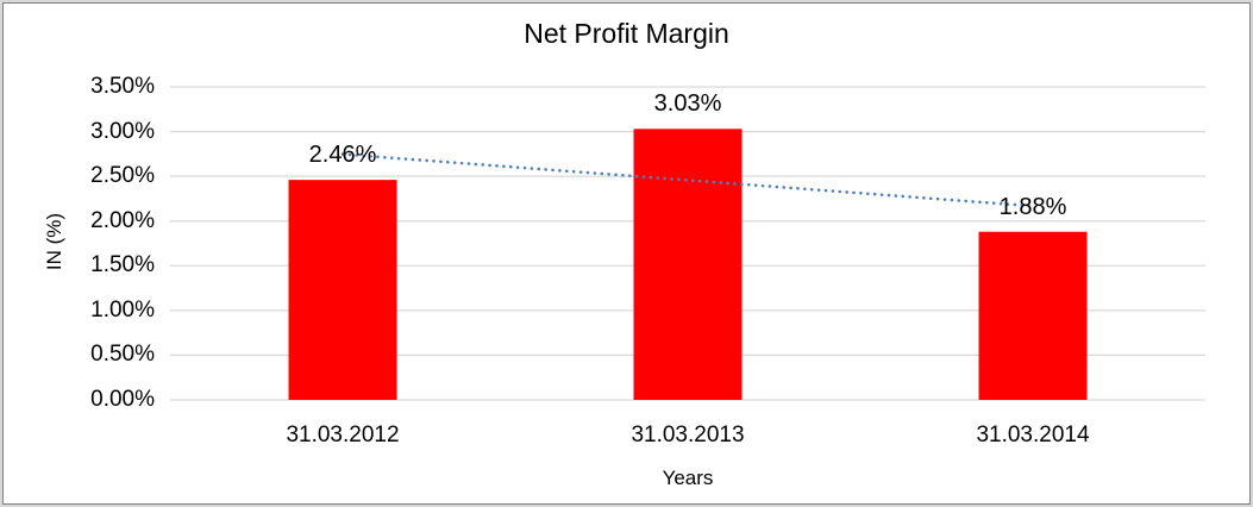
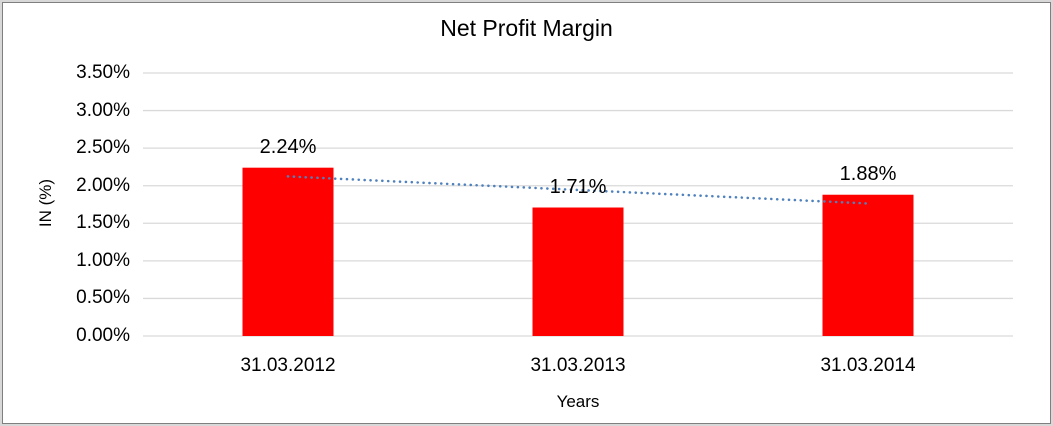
31.03.2012: 2.46% -> 2.24%
31.03.2013: 3.03% -> 1.71%
